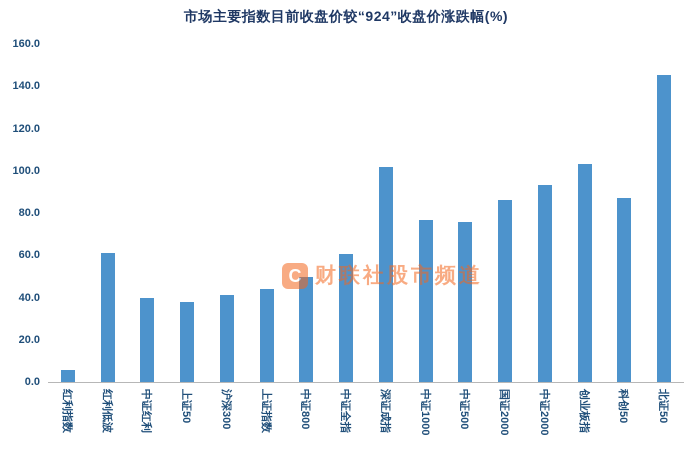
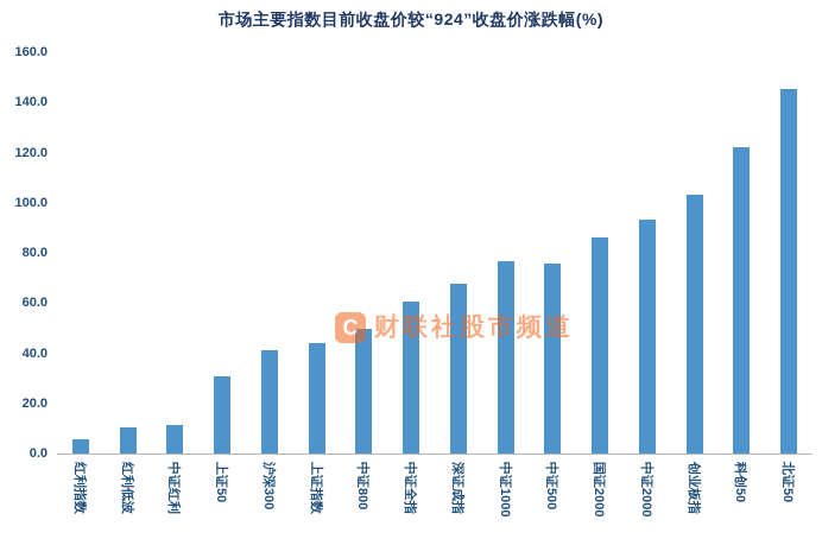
红利低波: 61 -> 10
中证红利: 40 -> 12
上证50: 38 -> 31
深证成指: 102 -> 68
科创50: 87 -> 122
